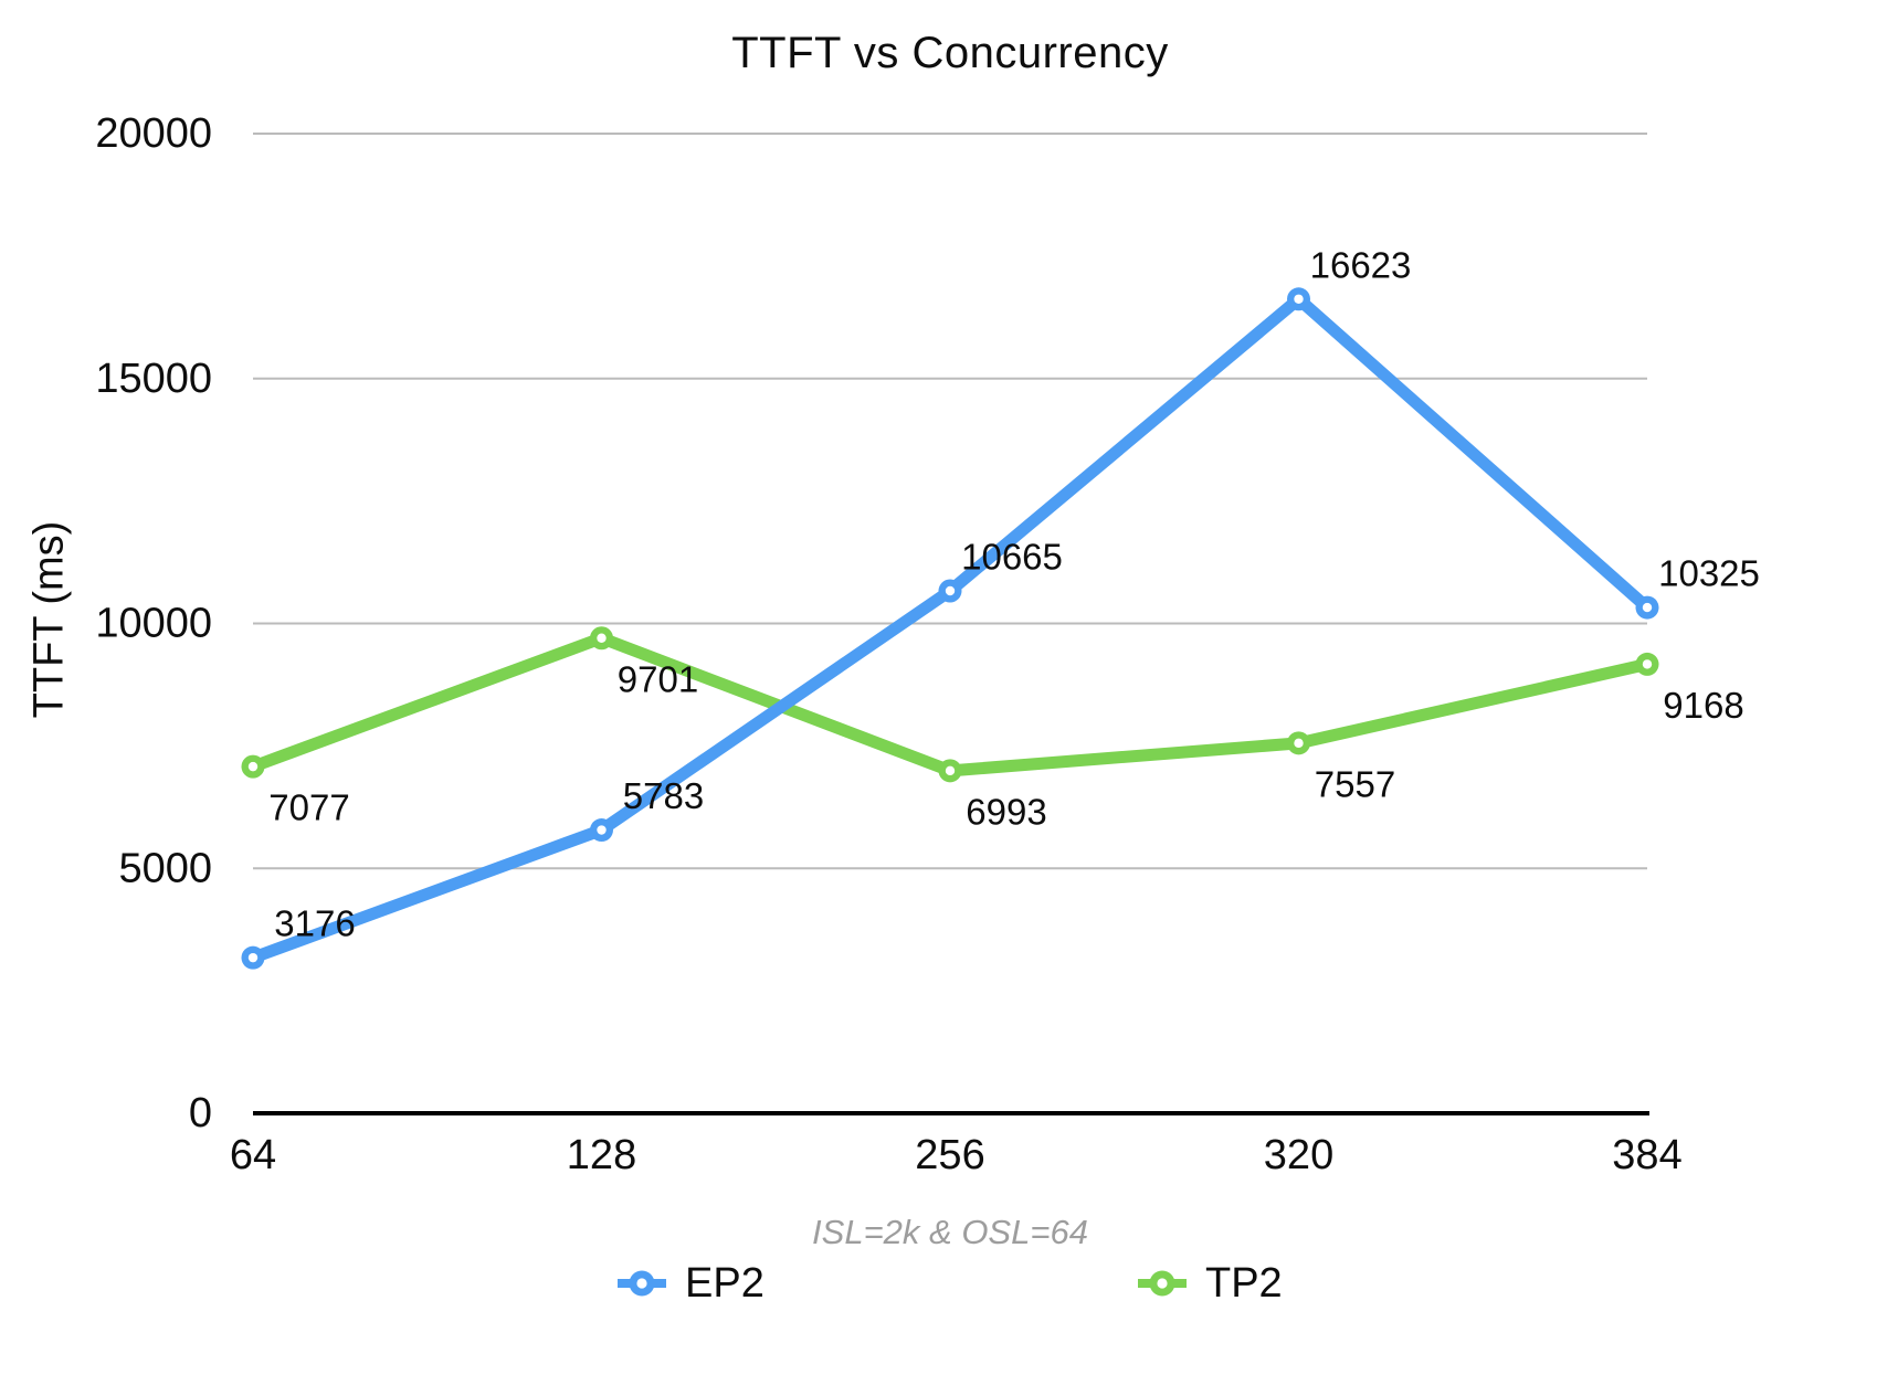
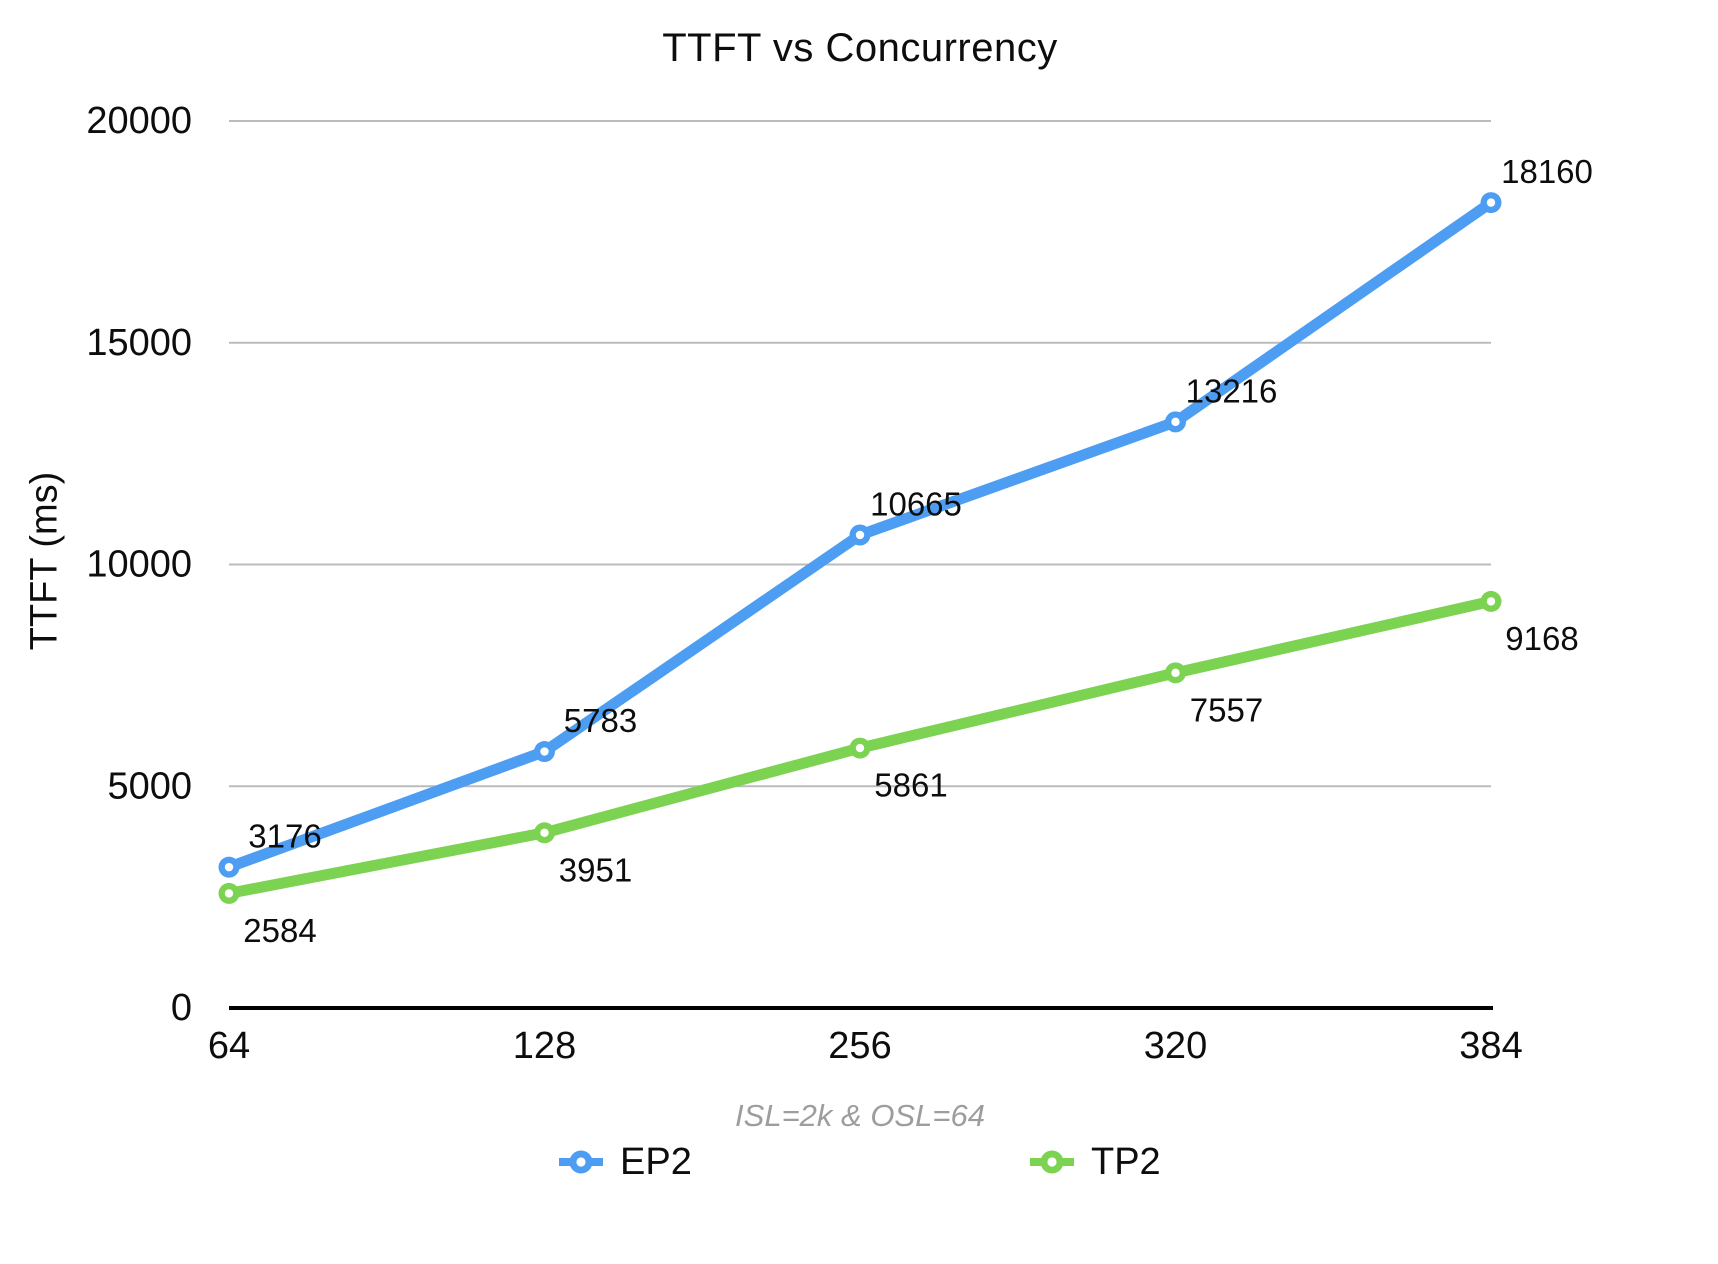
TP2/64: 7077 -> 2584
TP2/128: 9701 -> 3951
TP2/256: 6993 -> 5861
EP2/320: 16623 -> 13216
EP2/384: 10325 -> 18160
